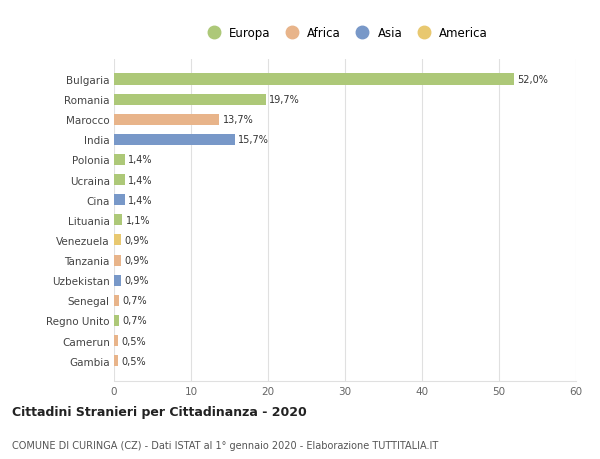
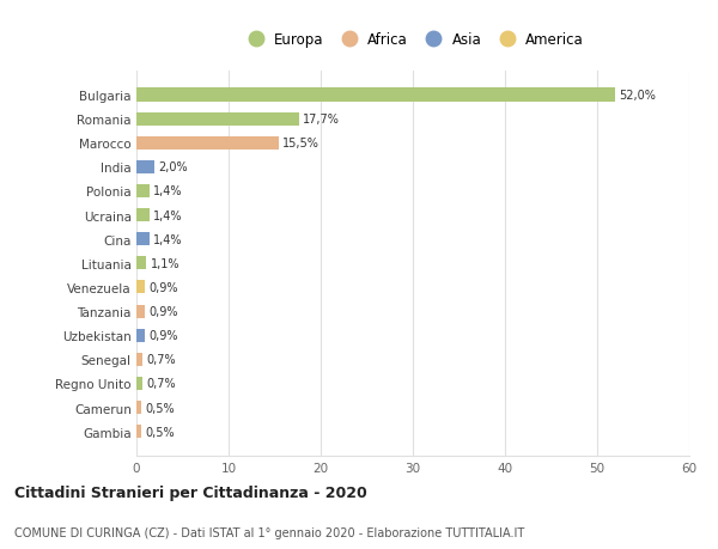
Romania: 19,7% -> 17,7%
Marocco: 13,7% -> 15,5%
India: 15,7% -> 2,0%
